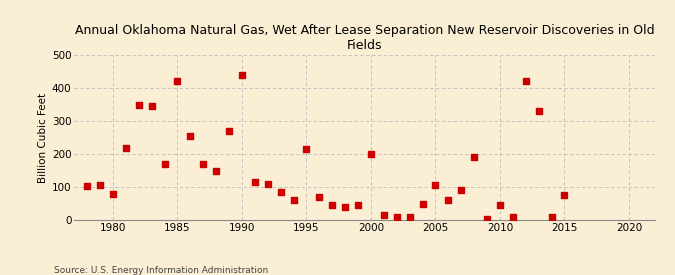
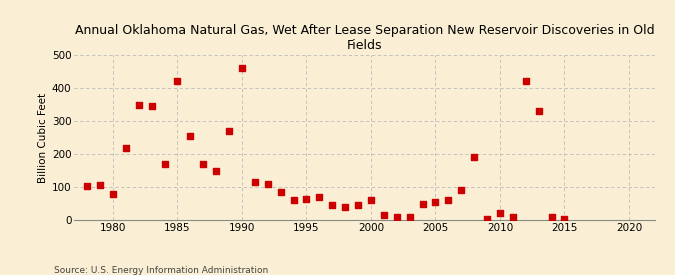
1990: 440 -> 460
1995: 215 -> 65
2000: 200 -> 60
2005: 105 -> 55
2010: 45 -> 20
2015: 75 -> 3
